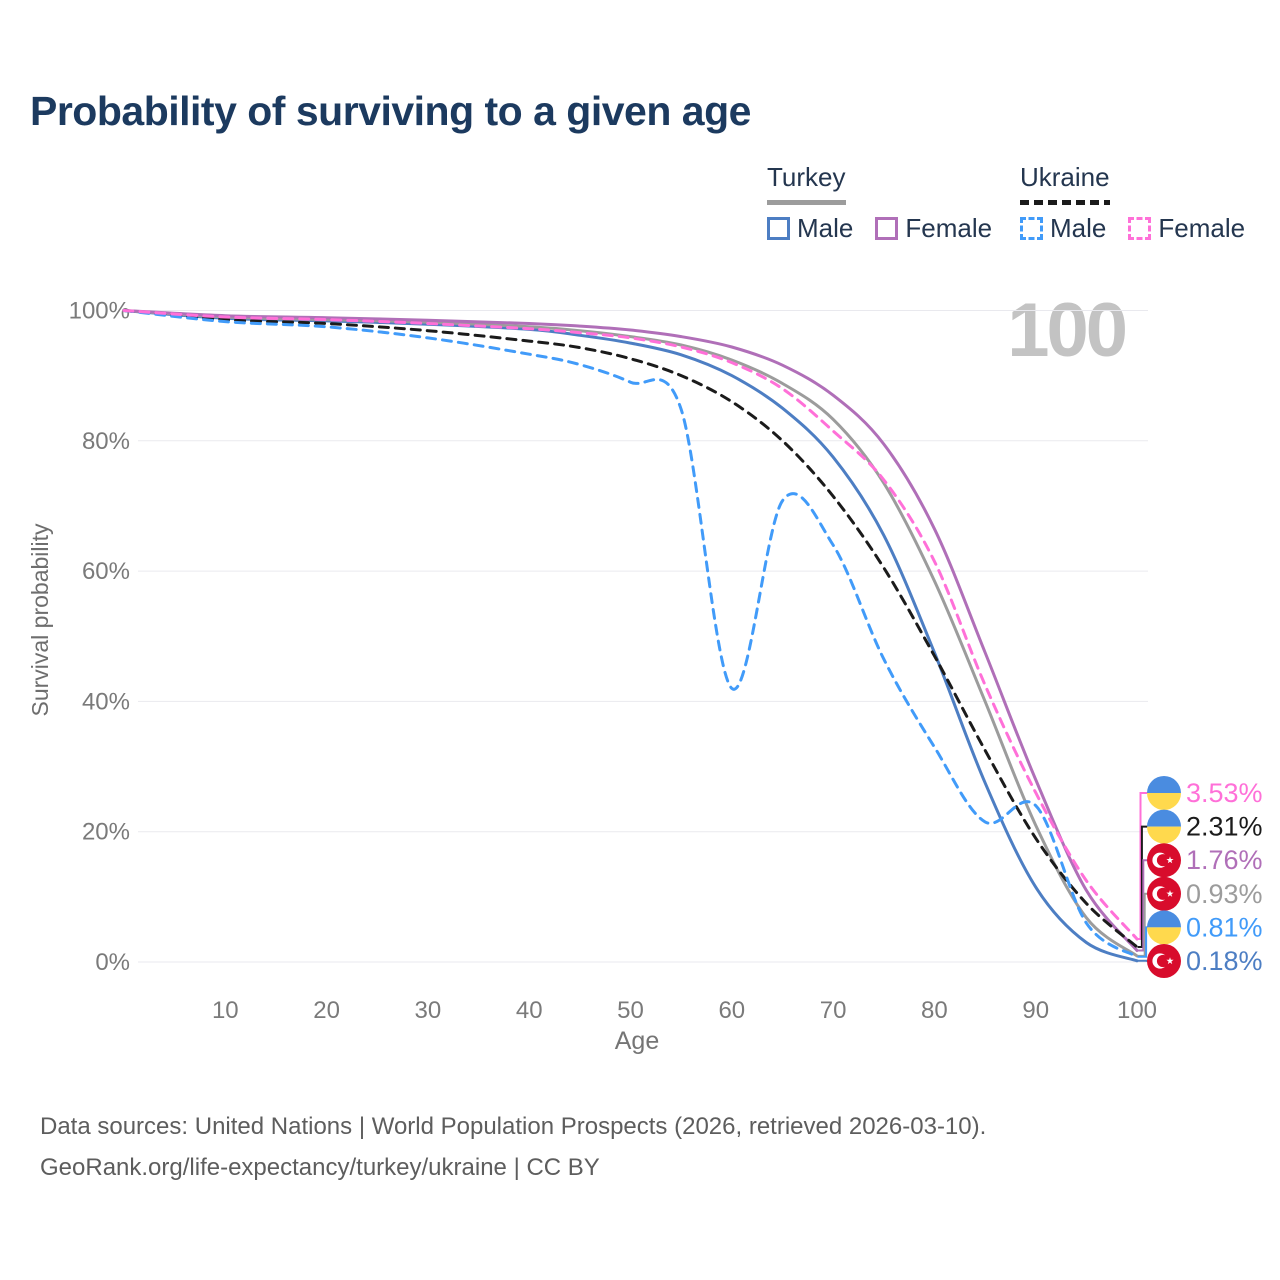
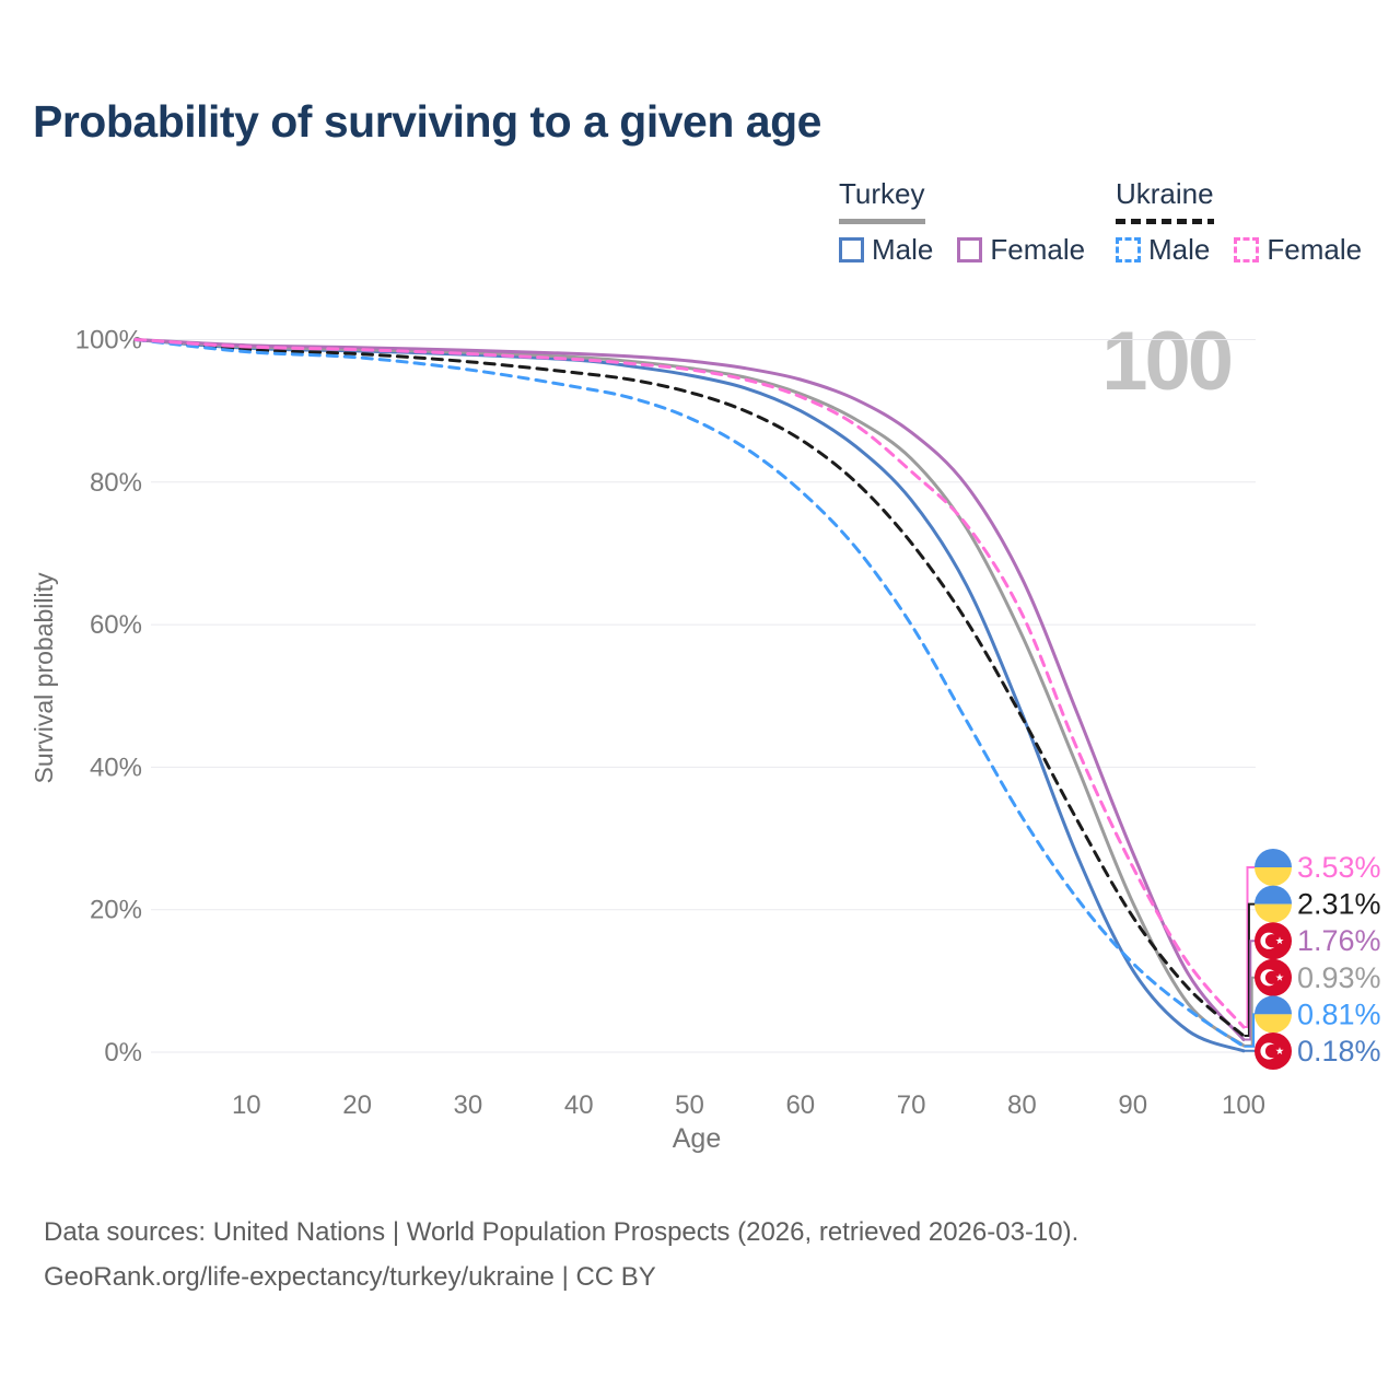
Ukraine Male/60: 42% -> 79%
Ukraine Male/70: 64% -> 60%
Ukraine Male/90: 24% -> 12%
